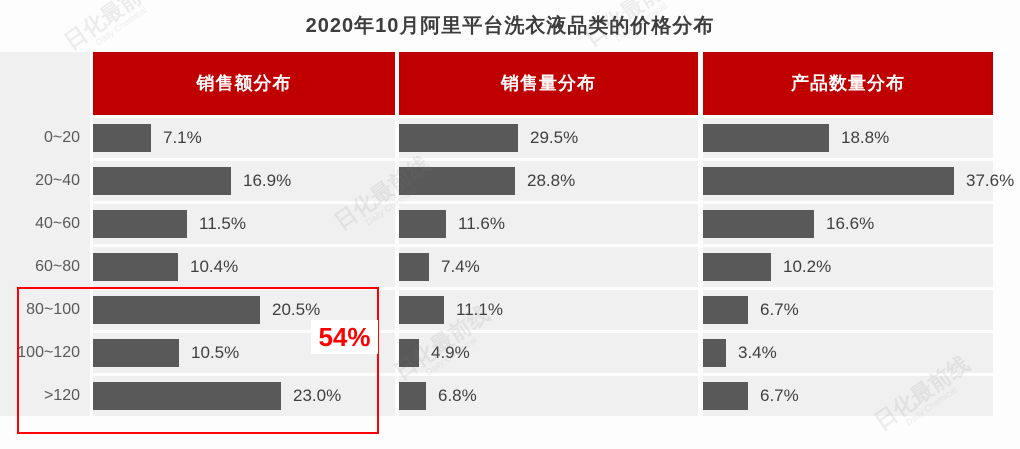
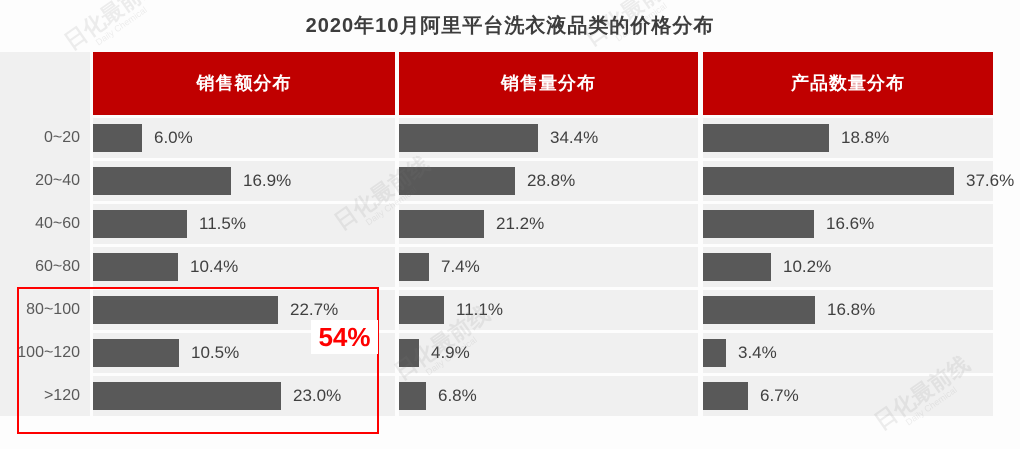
销售额分布/0~20: 7.1% -> 6.0%
销售量分布/0~20: 29.5% -> 34.4%
销售量分布/40~60: 11.6% -> 21.2%
销售额分布/80~100: 20.5% -> 22.7%
产品数量分布/80~100: 6.7% -> 16.8%
